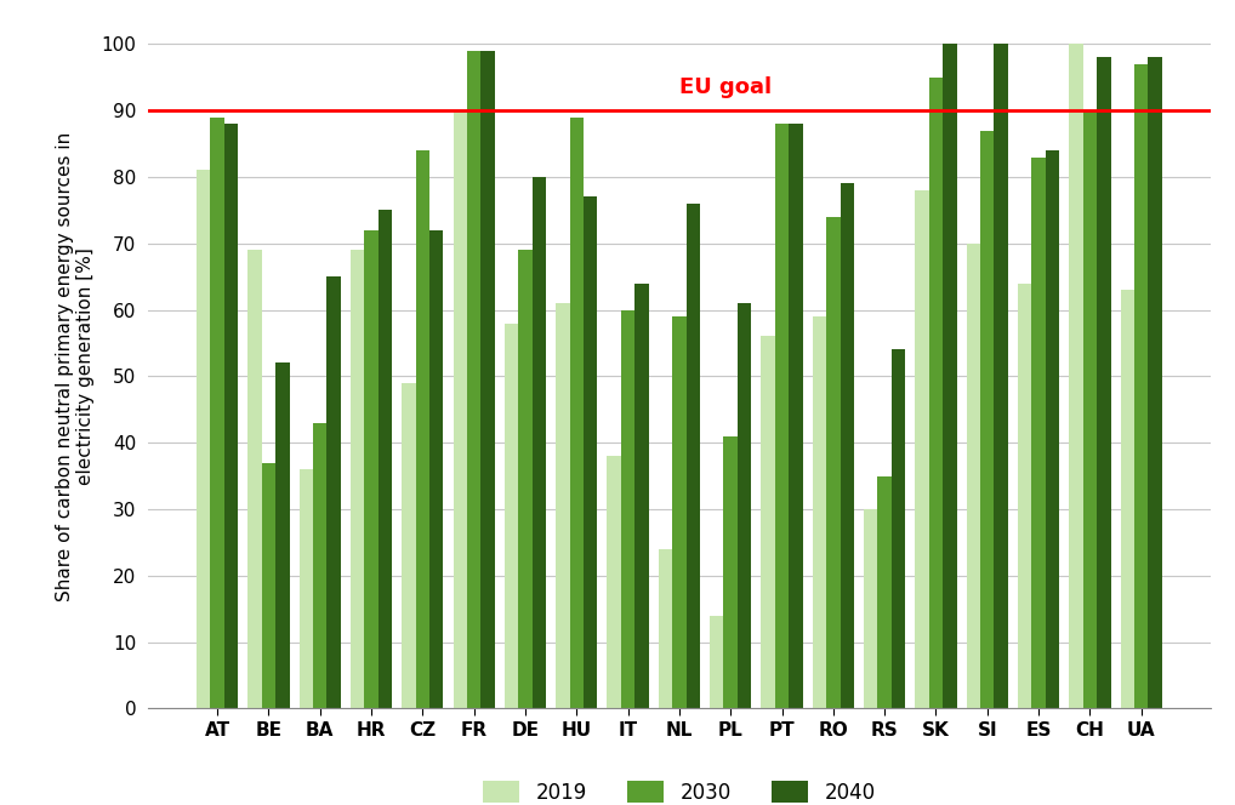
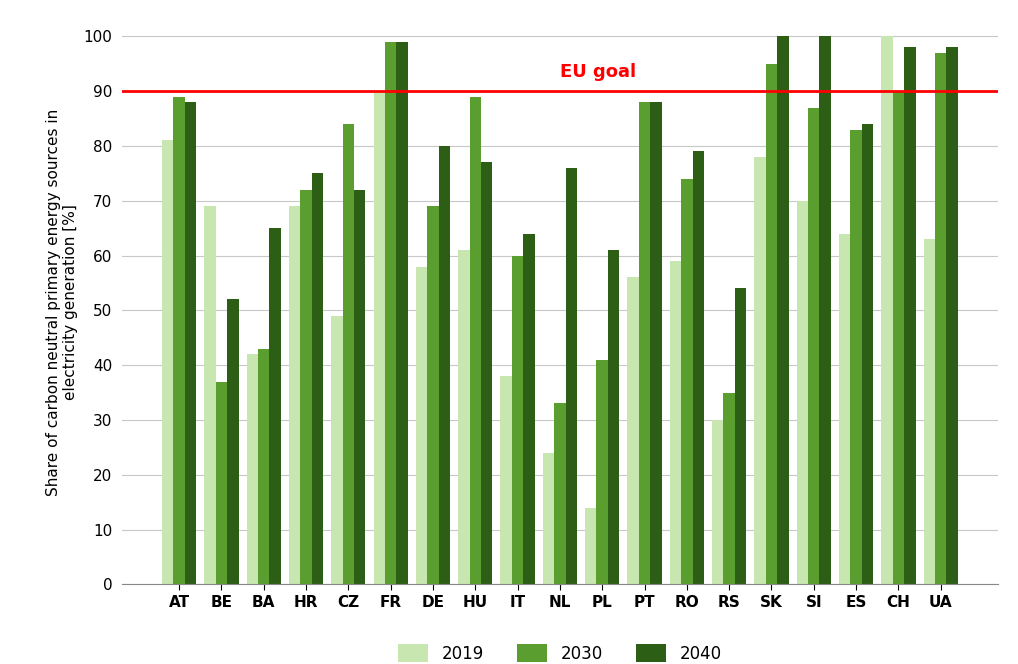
2019/BA: 36 -> 42
2030/NL: 59 -> 33
